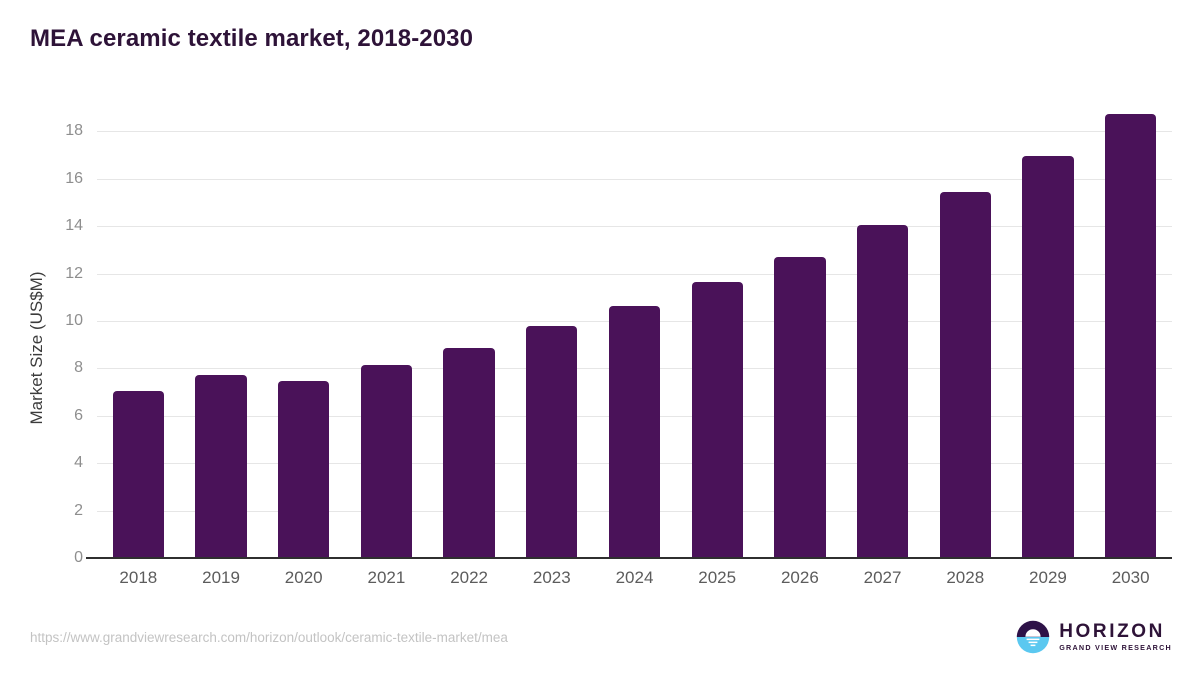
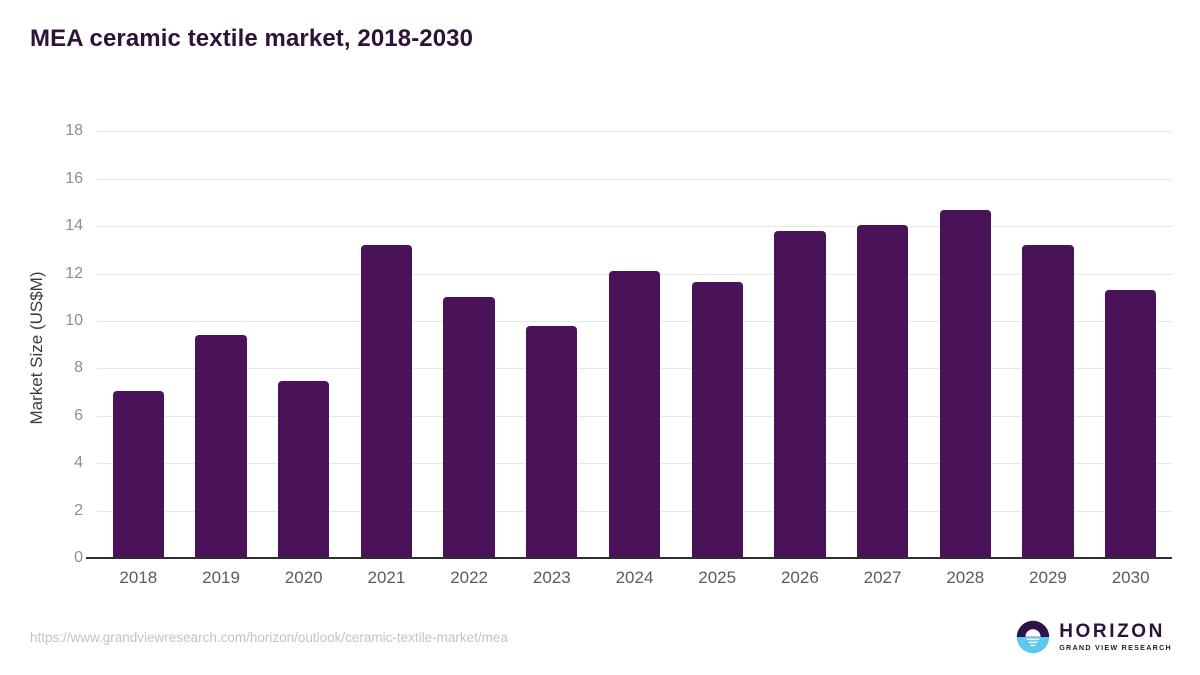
2019: 7.7 -> 9.4
2021: 8.2 -> 13.2
2022: 8.8 -> 11.0
2024: 10.7 -> 12.1
2026: 12.7 -> 13.8
2028: 15.4 -> 14.7
2029: 16.9 -> 13.2
2030: 18.8 -> 11.3
